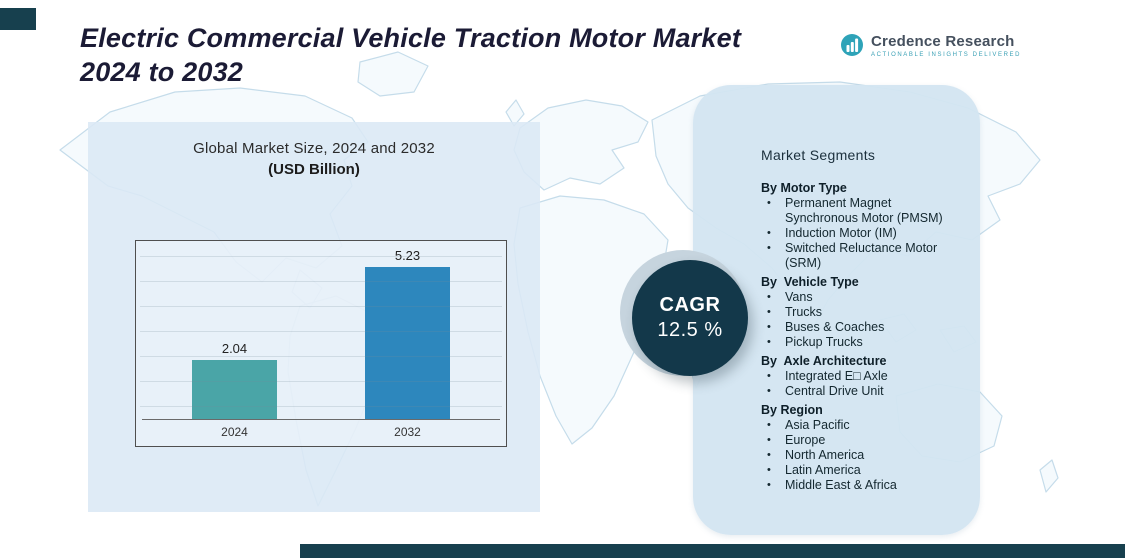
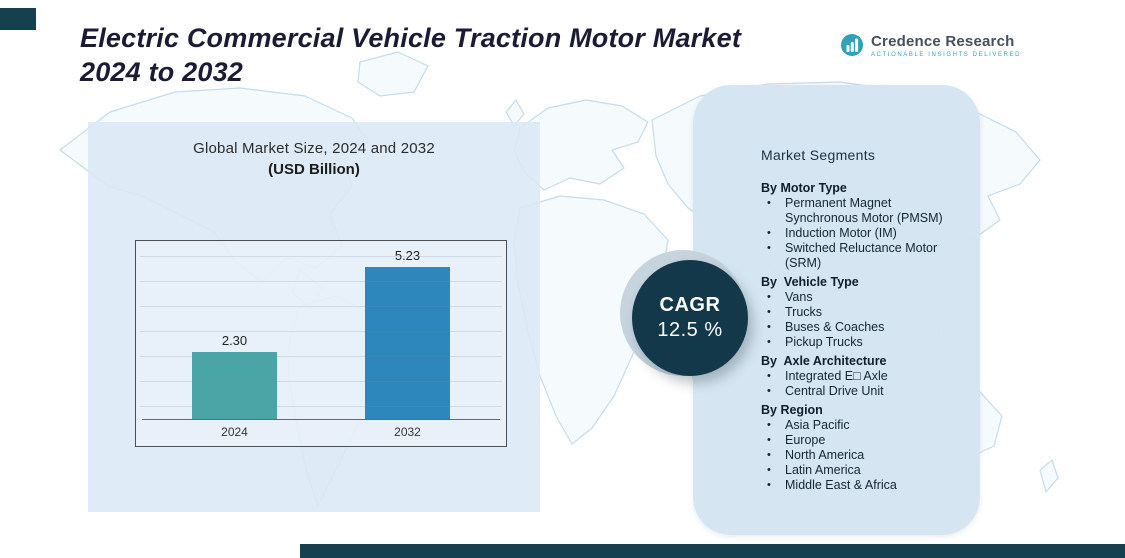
2024: 2.04 -> 2.30
